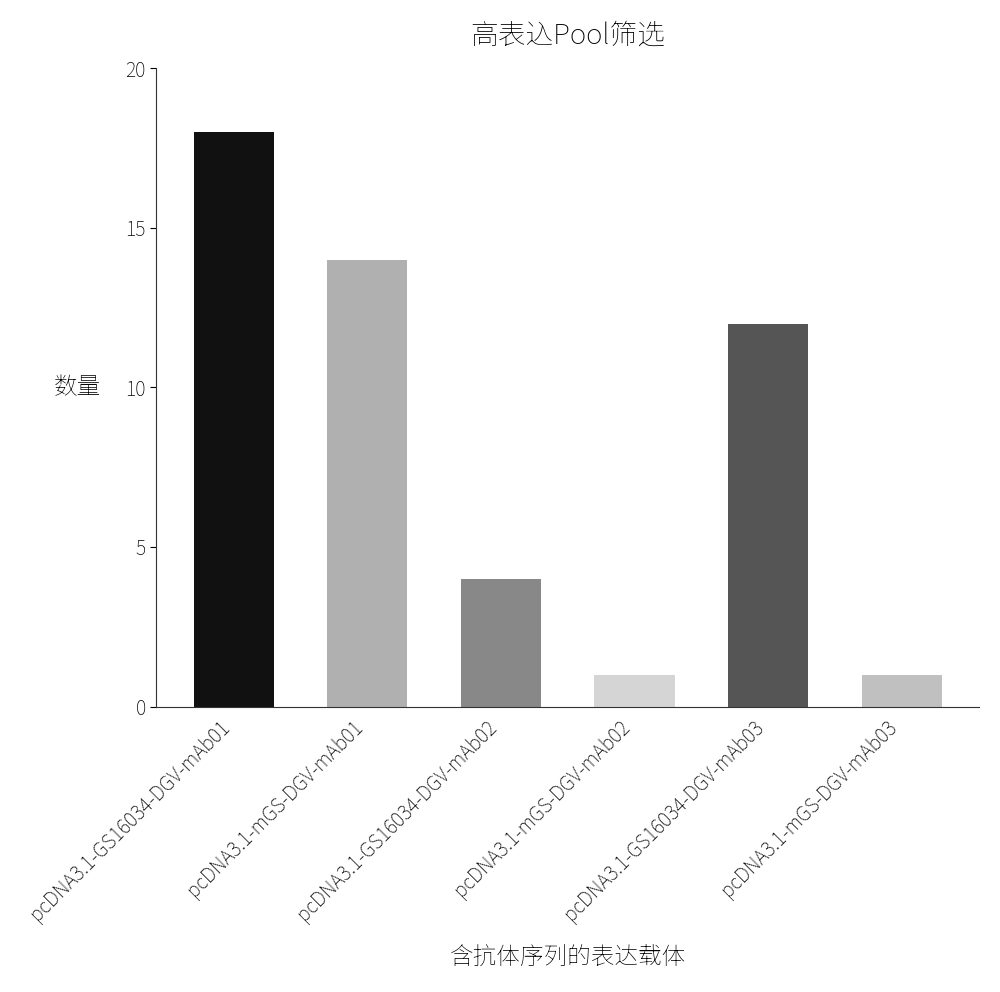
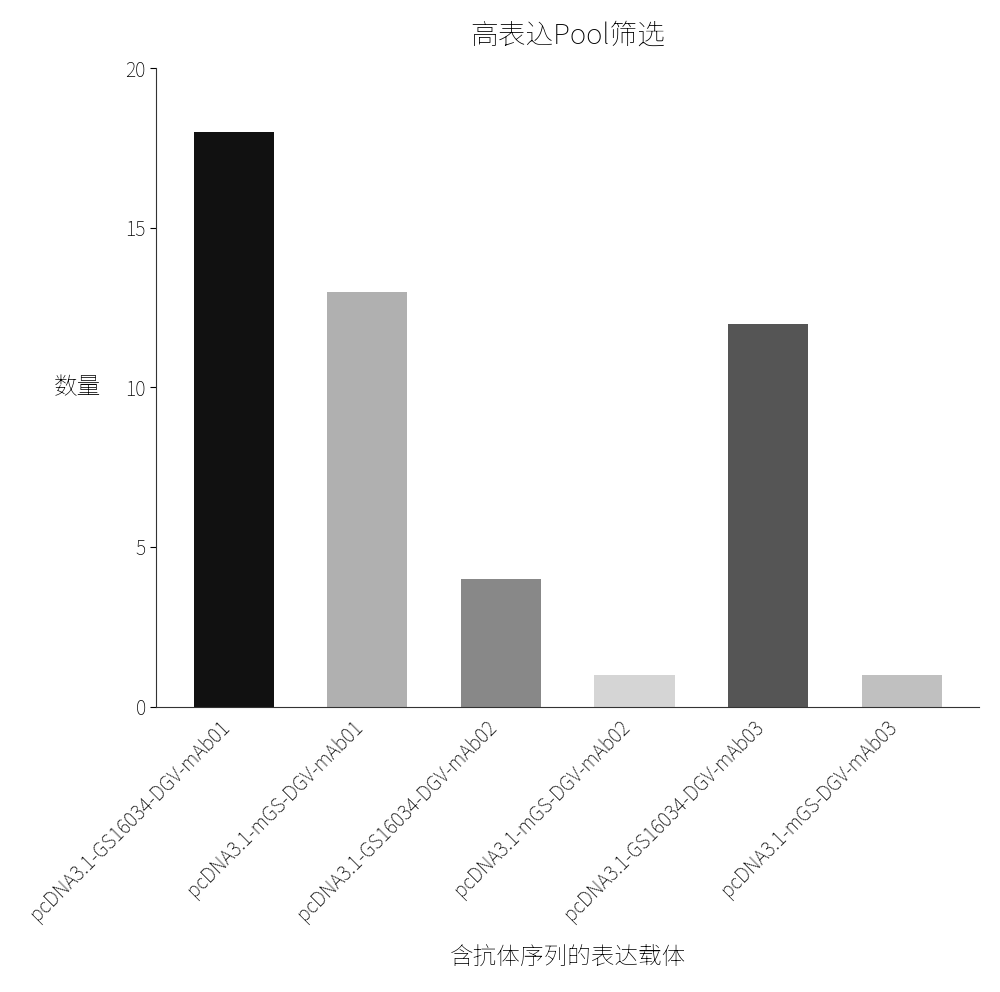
pcDNA3.1-mGS-DGV-mAb01: 14 -> 13
